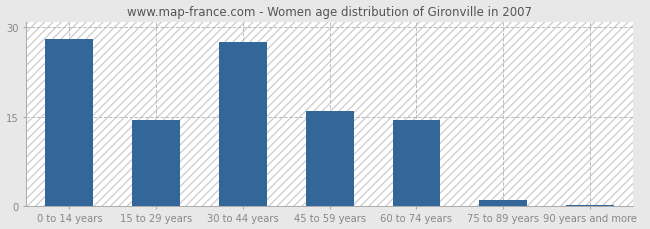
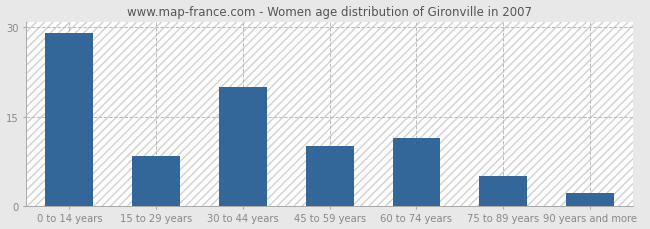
0 to 14 years: 28.0 -> 29.0
15 to 29 years: 14.5 -> 8.4
30 to 44 years: 27.5 -> 20.0
45 to 59 years: 16.0 -> 10.0
60 to 74 years: 14.5 -> 11.4
75 to 89 years: 1.0 -> 5.0
90 years and more: 0.2 -> 2.2
